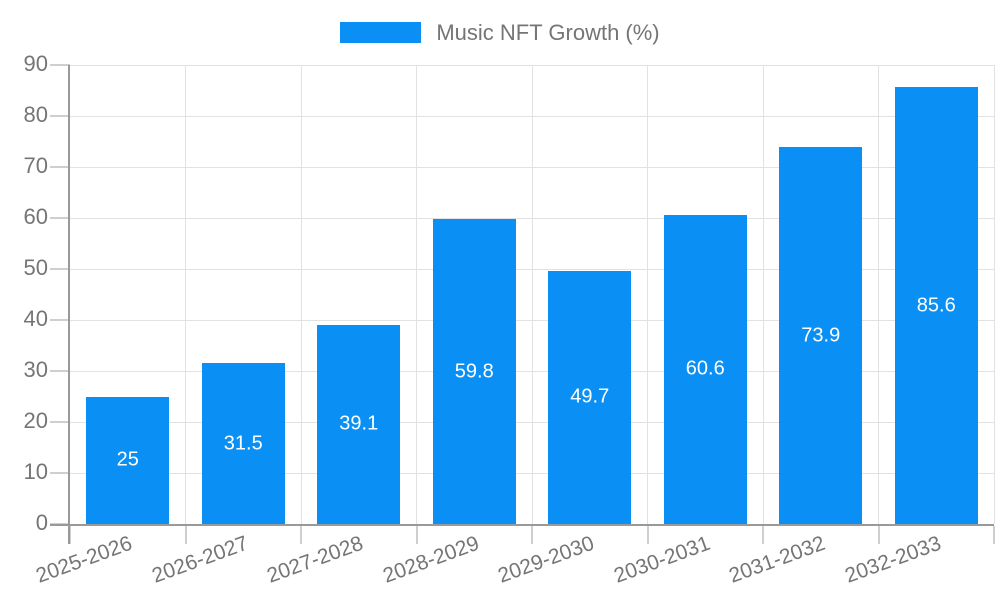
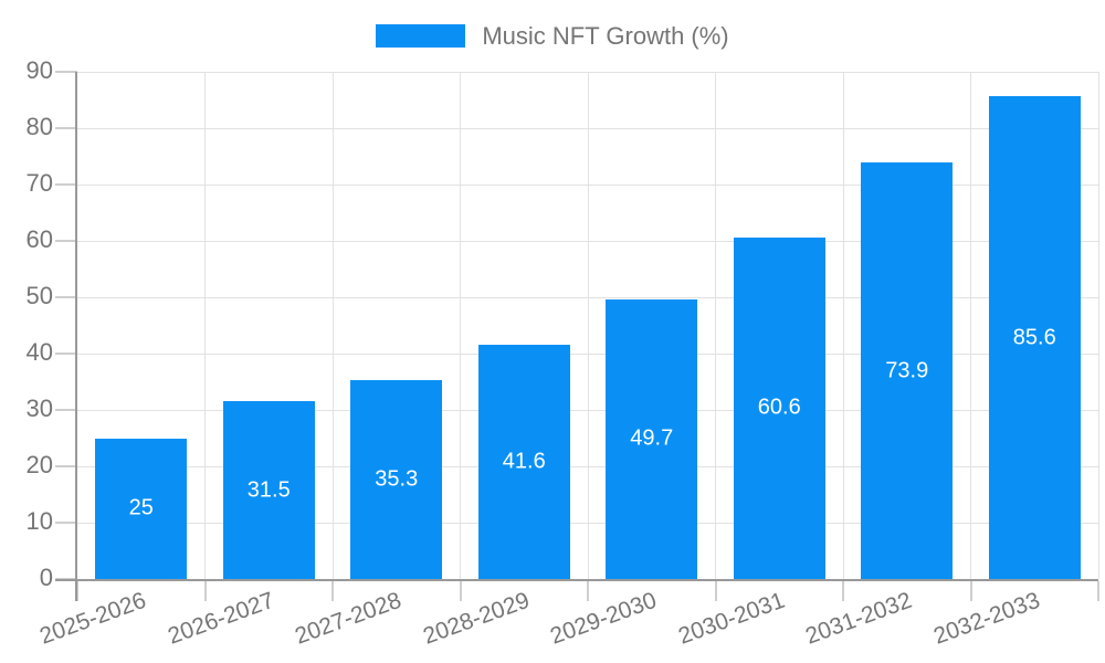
2027-2028: 39.1 -> 35.3
2028-2029: 59.8 -> 41.6
